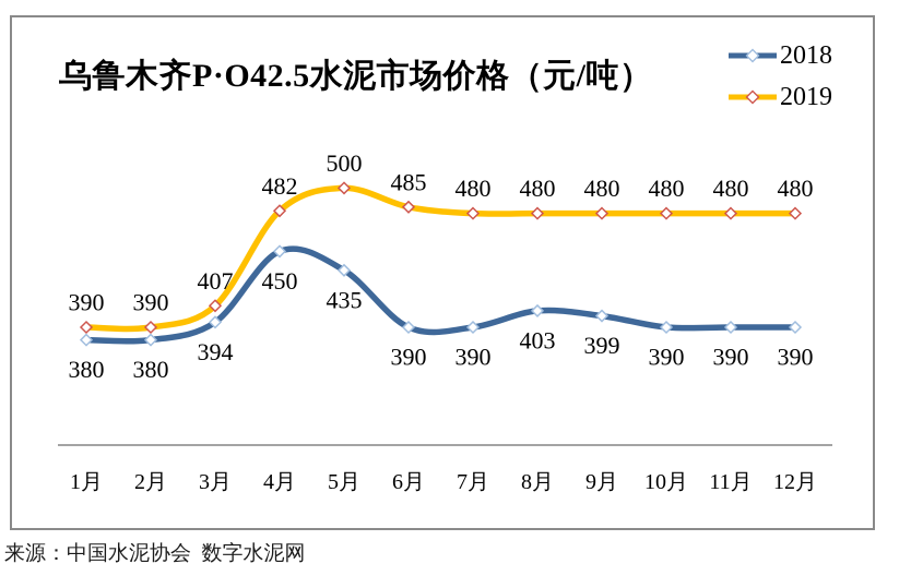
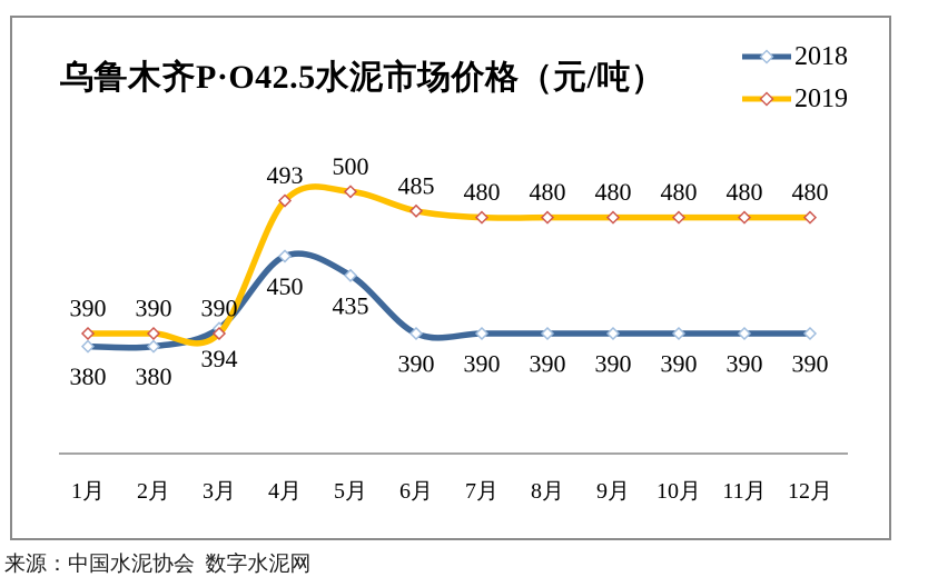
2019/3月: 407 -> 390
2019/4月: 482 -> 493
2018/8月: 403 -> 390
2018/9月: 399 -> 390
